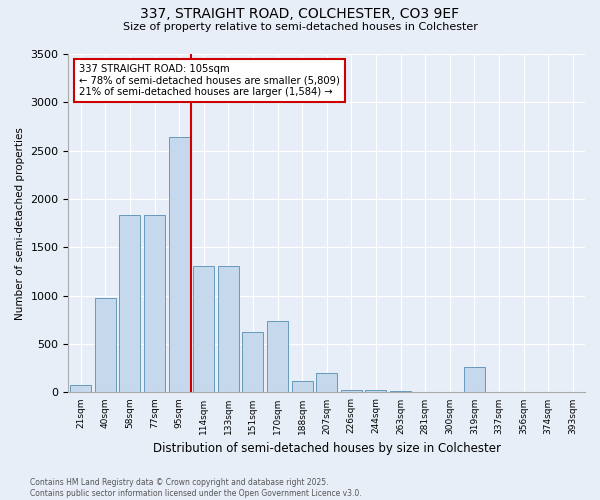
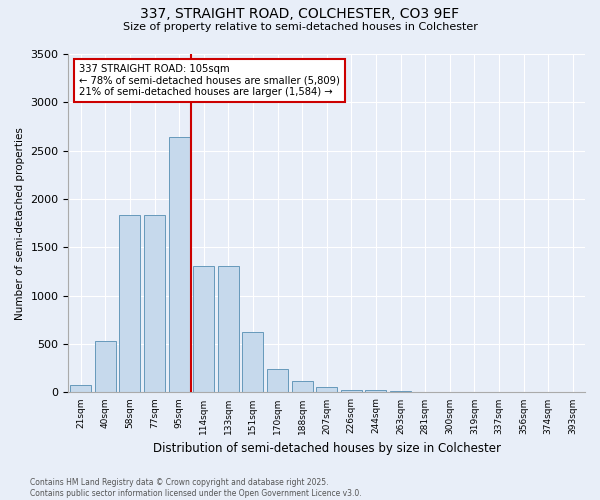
40sqm: 980 -> 530
170sqm: 740 -> 240
207sqm: 200 -> 60
319sqm: 260 -> 0
